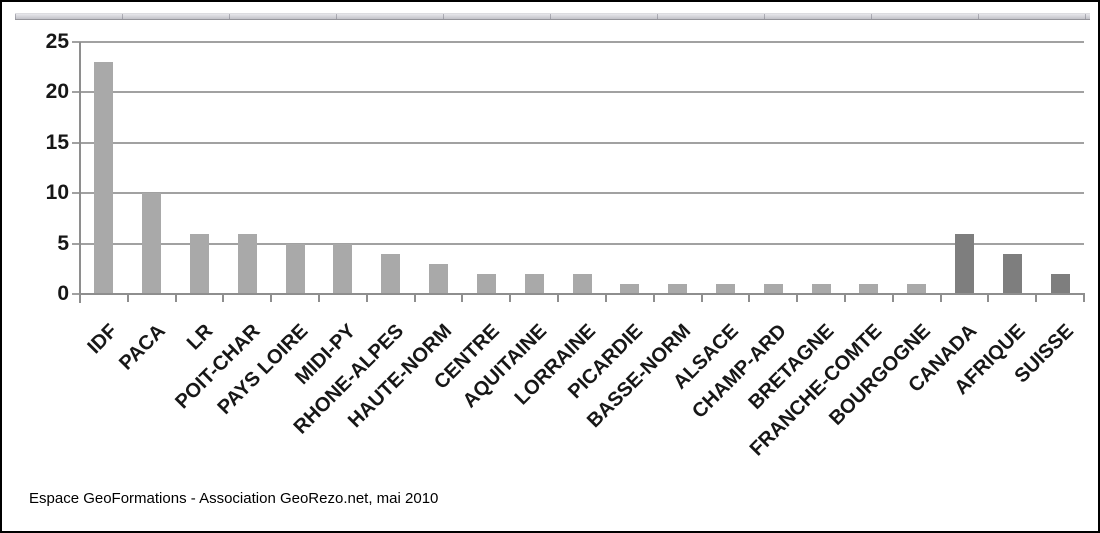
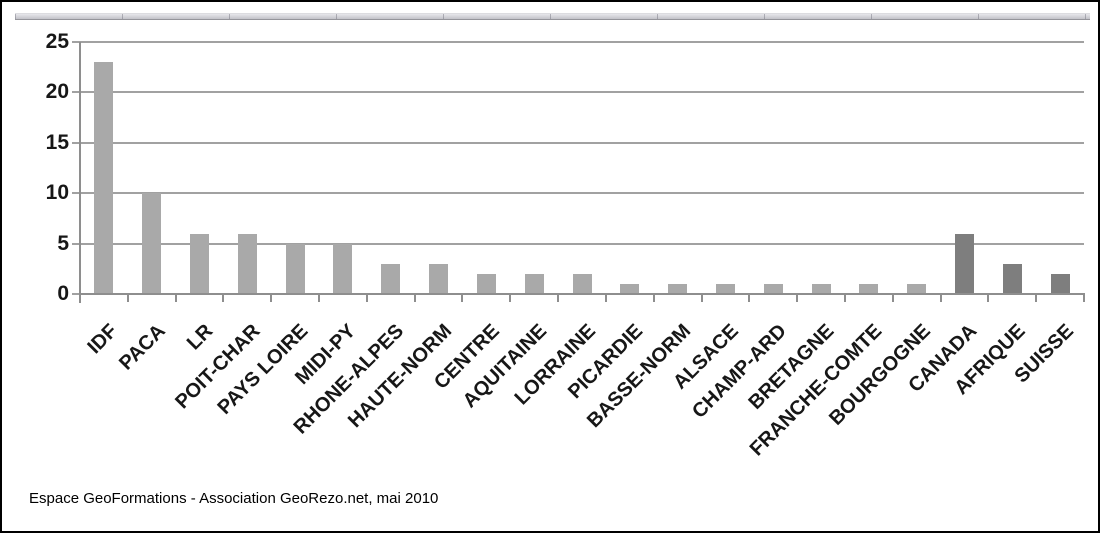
RHONE-ALPES: 4 -> 3
AFRIQUE: 4 -> 3
